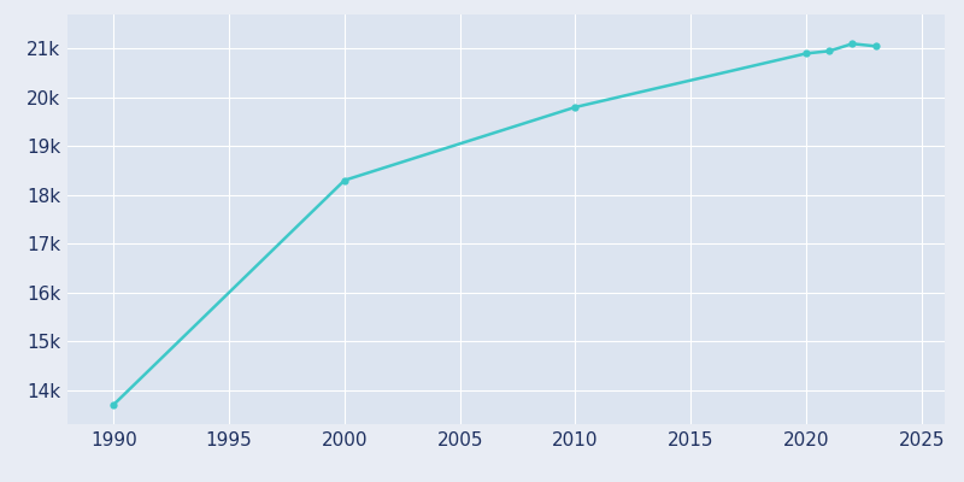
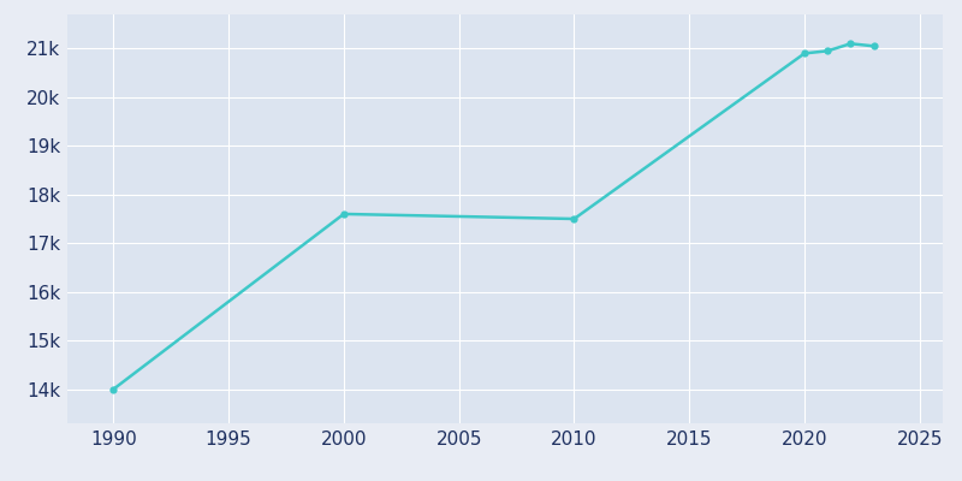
1990: 13.70k -> 14.00k
2000: 18.30k -> 17.60k
2010: 19.80k -> 17.50k
